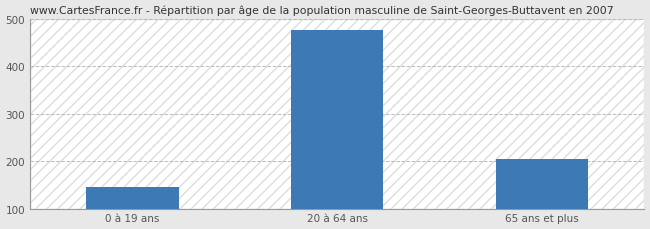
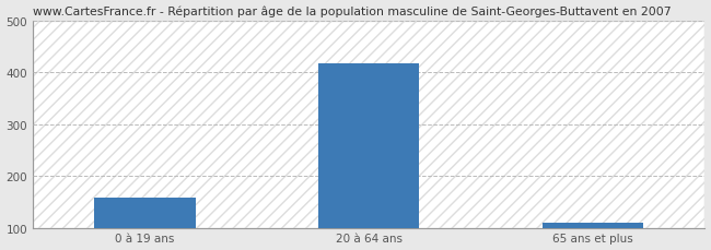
0 à 19 ans: 145 -> 158
20 à 64 ans: 475 -> 418
65 ans et plus: 205 -> 110
